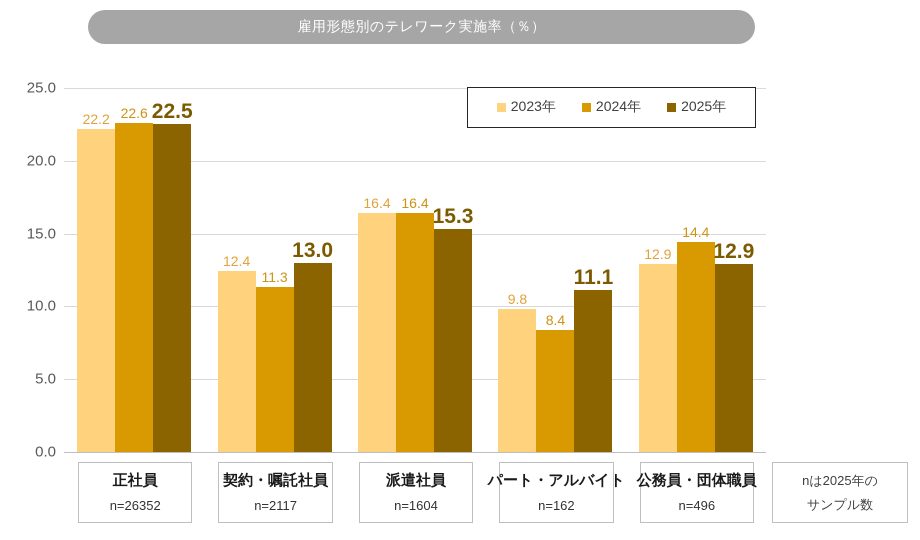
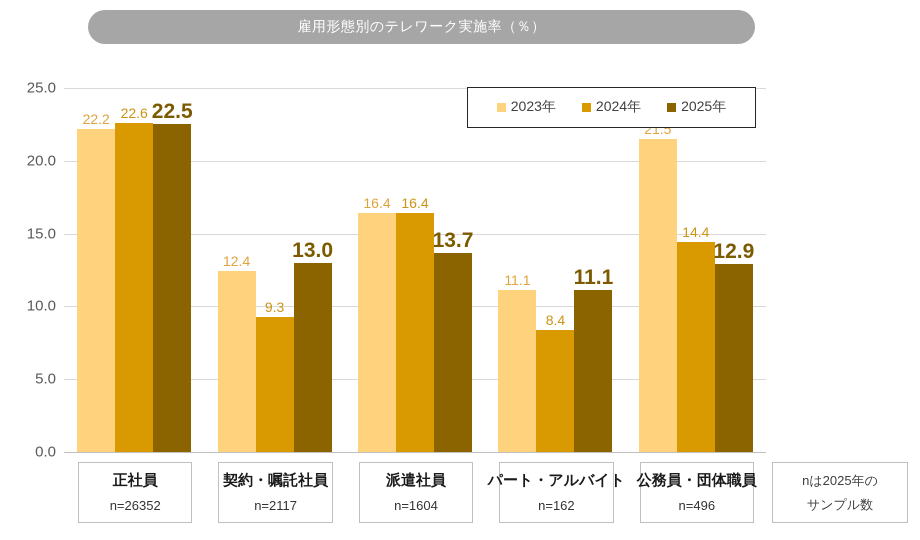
2024年/契約・嘱託社員: 11.3 -> 9.3
2025年/派遣社員: 15.3 -> 13.7
2023年/パート・アルバイト: 9.8 -> 11.1
2023年/公務員・団体職員: 12.9 -> 21.5
